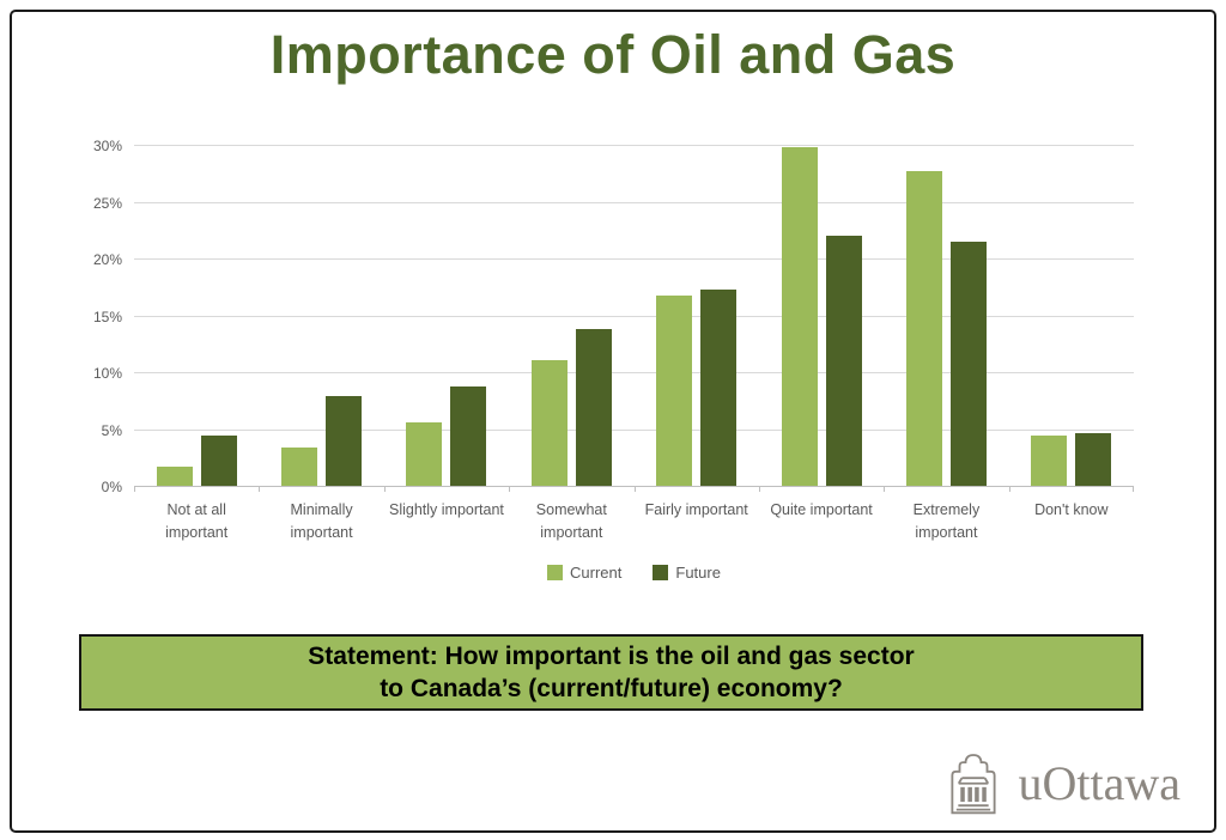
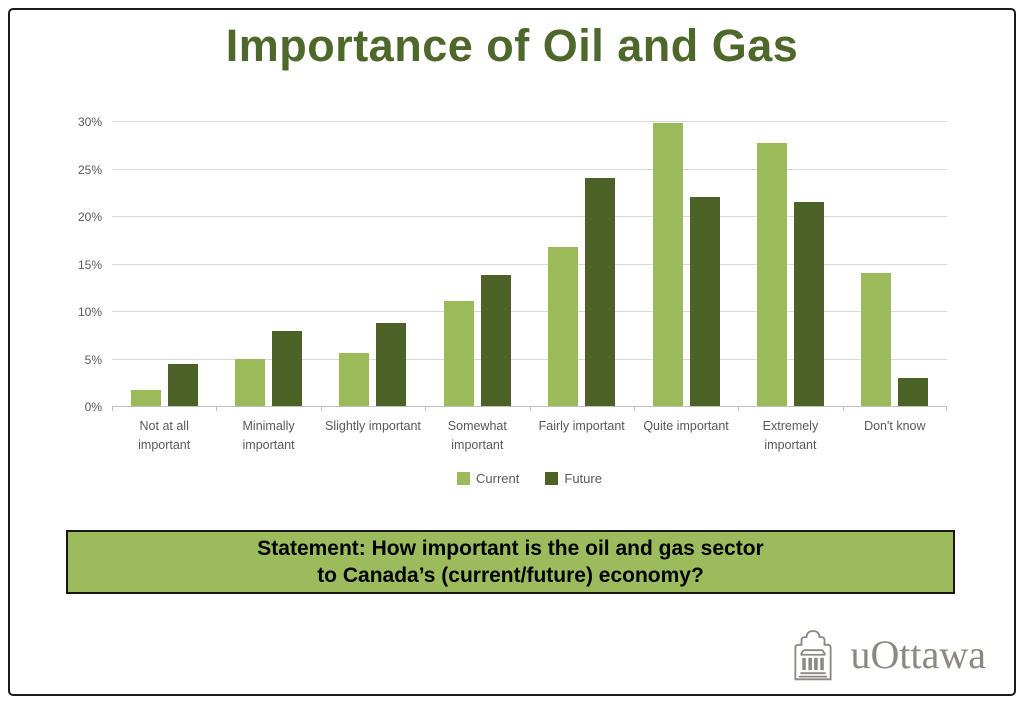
Current/Minimally important: 3% -> 5%
Future/Fairly important: 17% -> 24%
Current/Don't know: 4% -> 14%
Future/Don't know: 5% -> 3%
